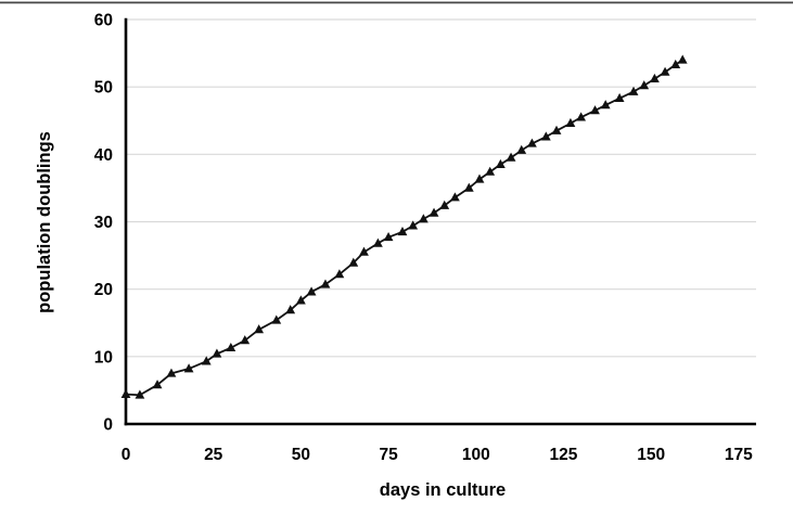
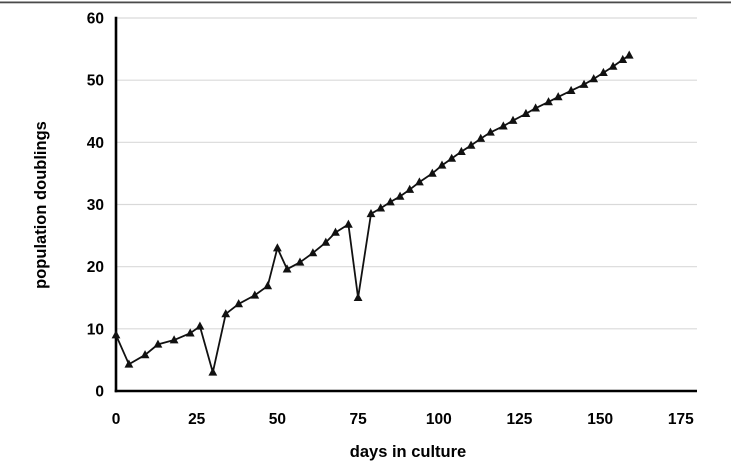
0: 4 -> 9
30: 11 -> 3
50: 18 -> 23
75: 28 -> 15
